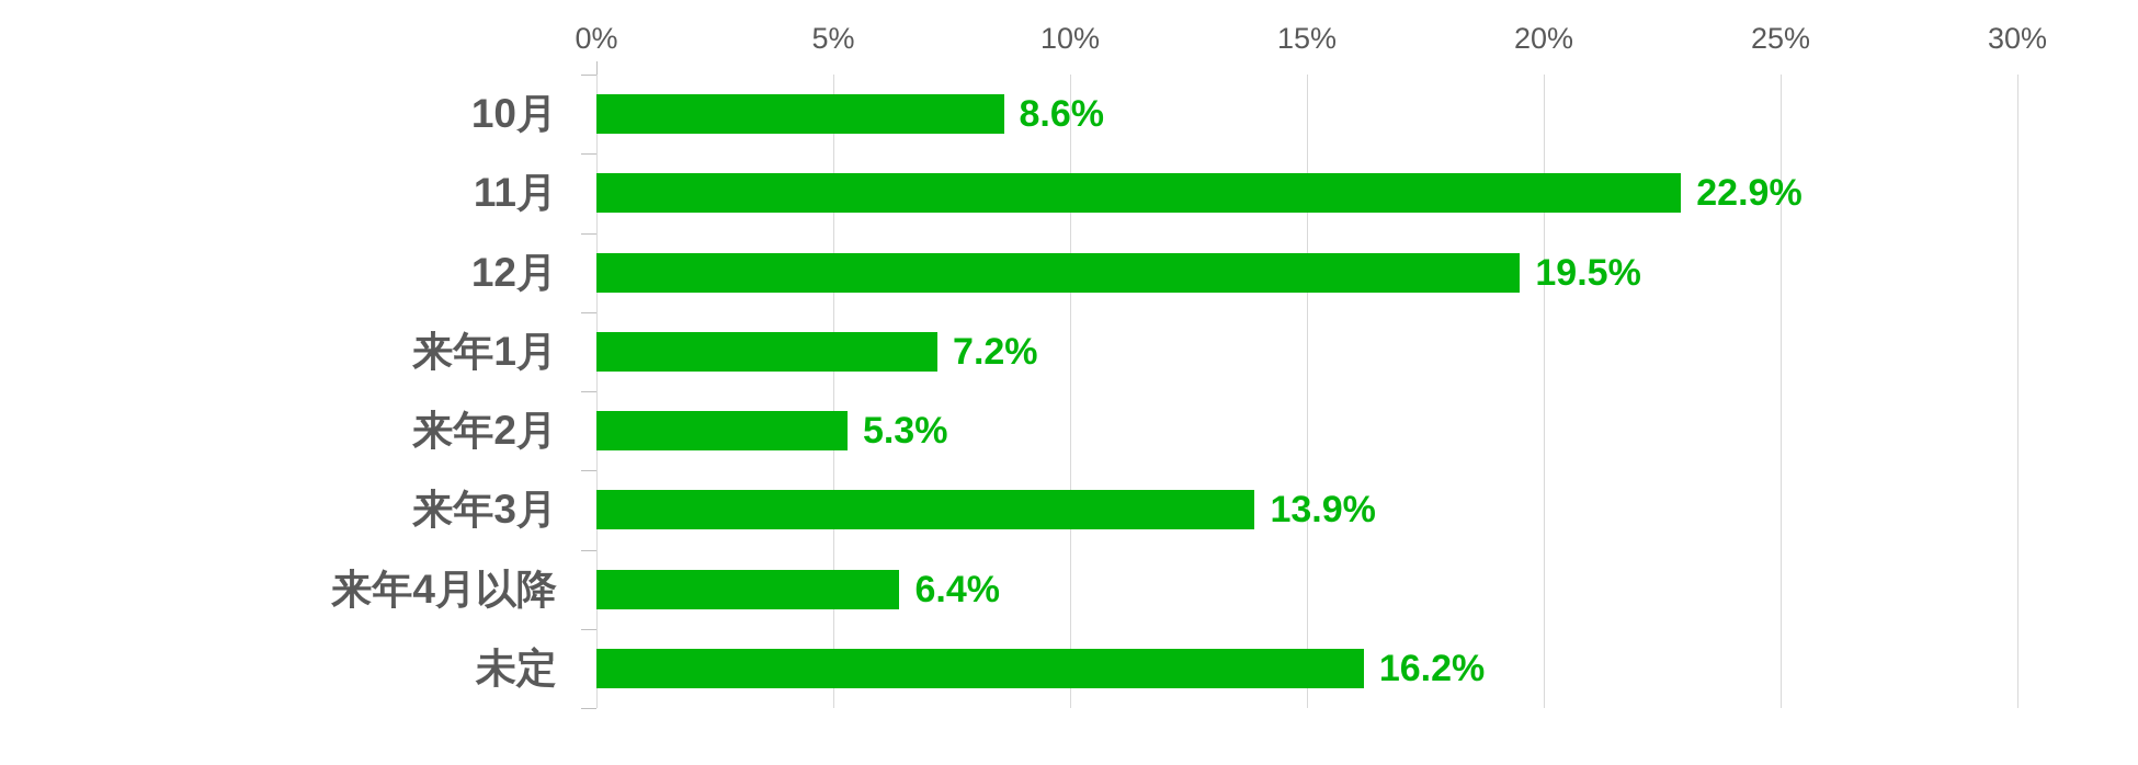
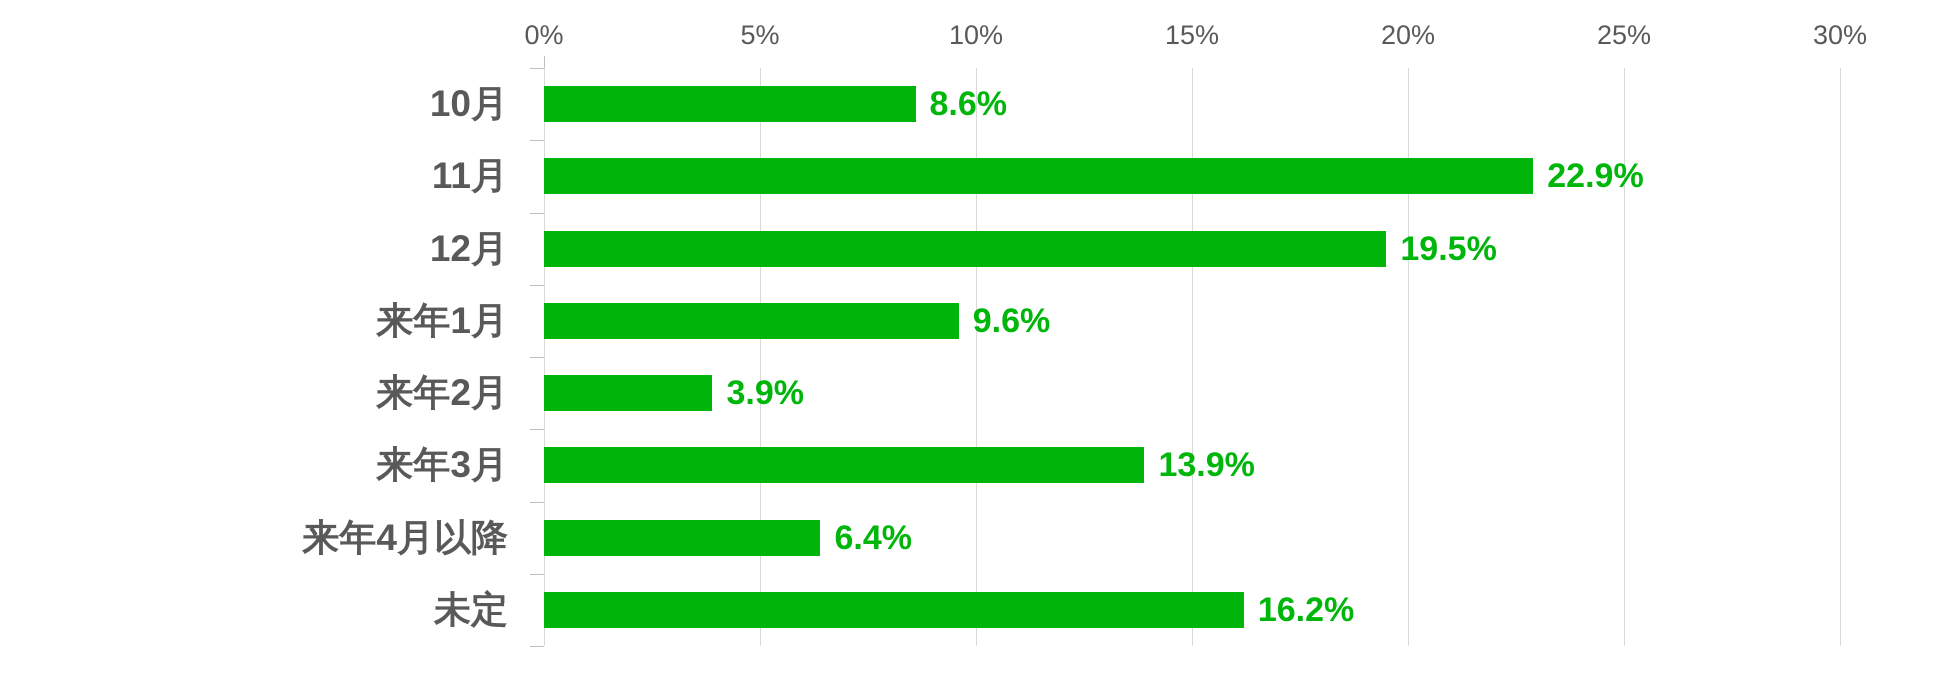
来年1月: 7.2% -> 9.6%
来年2月: 5.3% -> 3.9%
